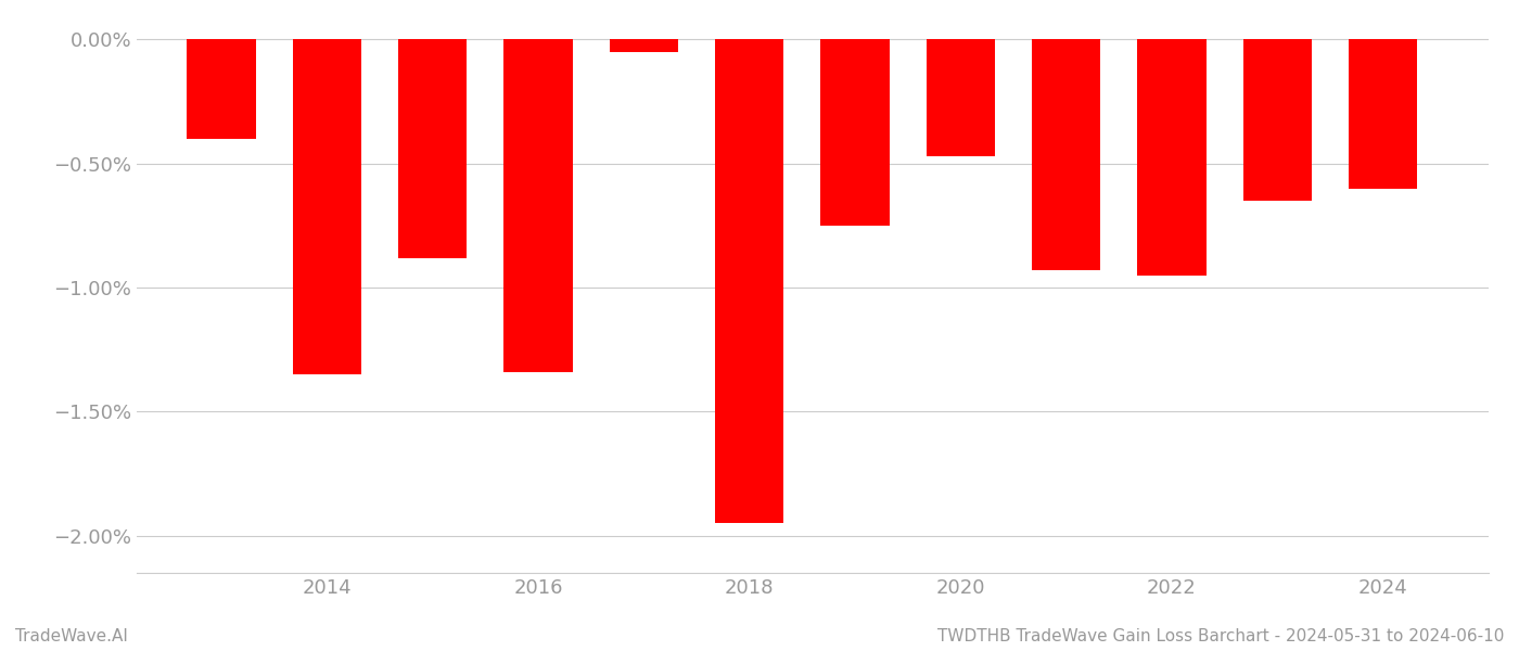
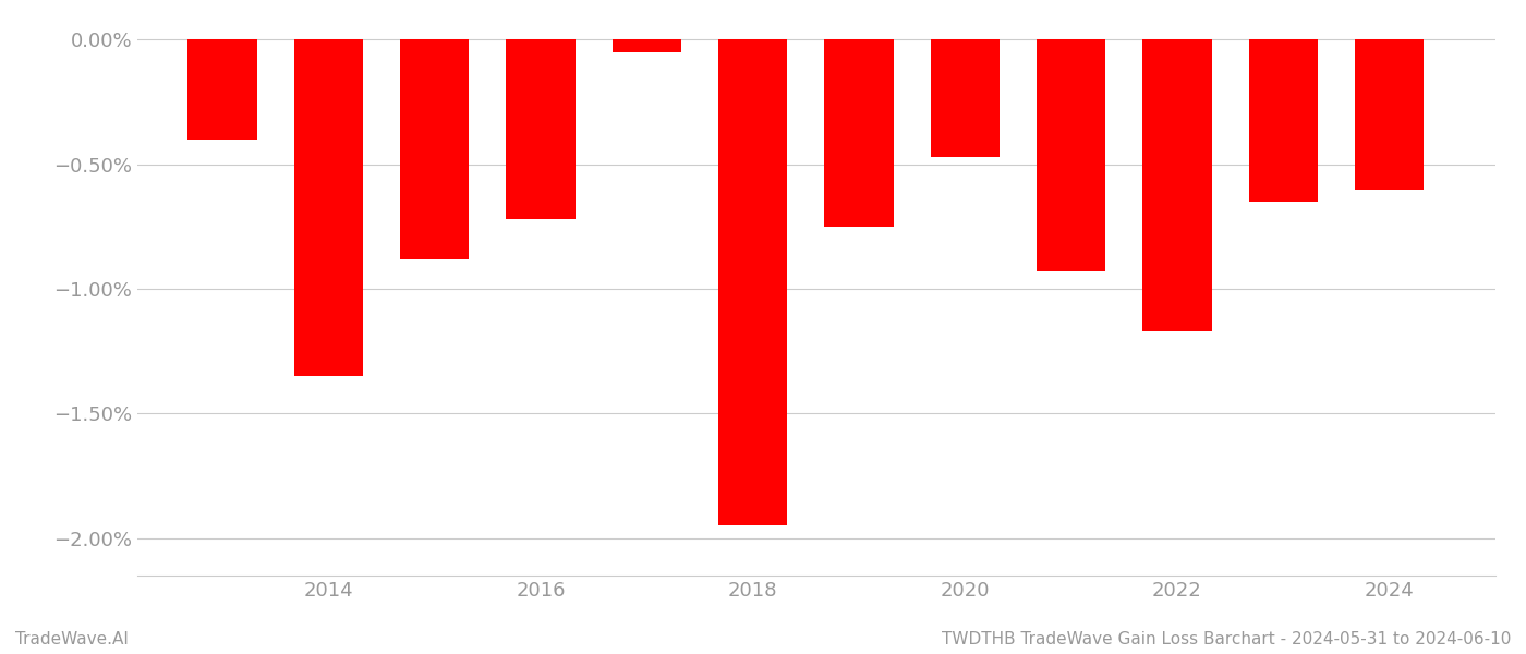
2016: -1.34% -> -0.72%
2022: -0.95% -> -1.17%
